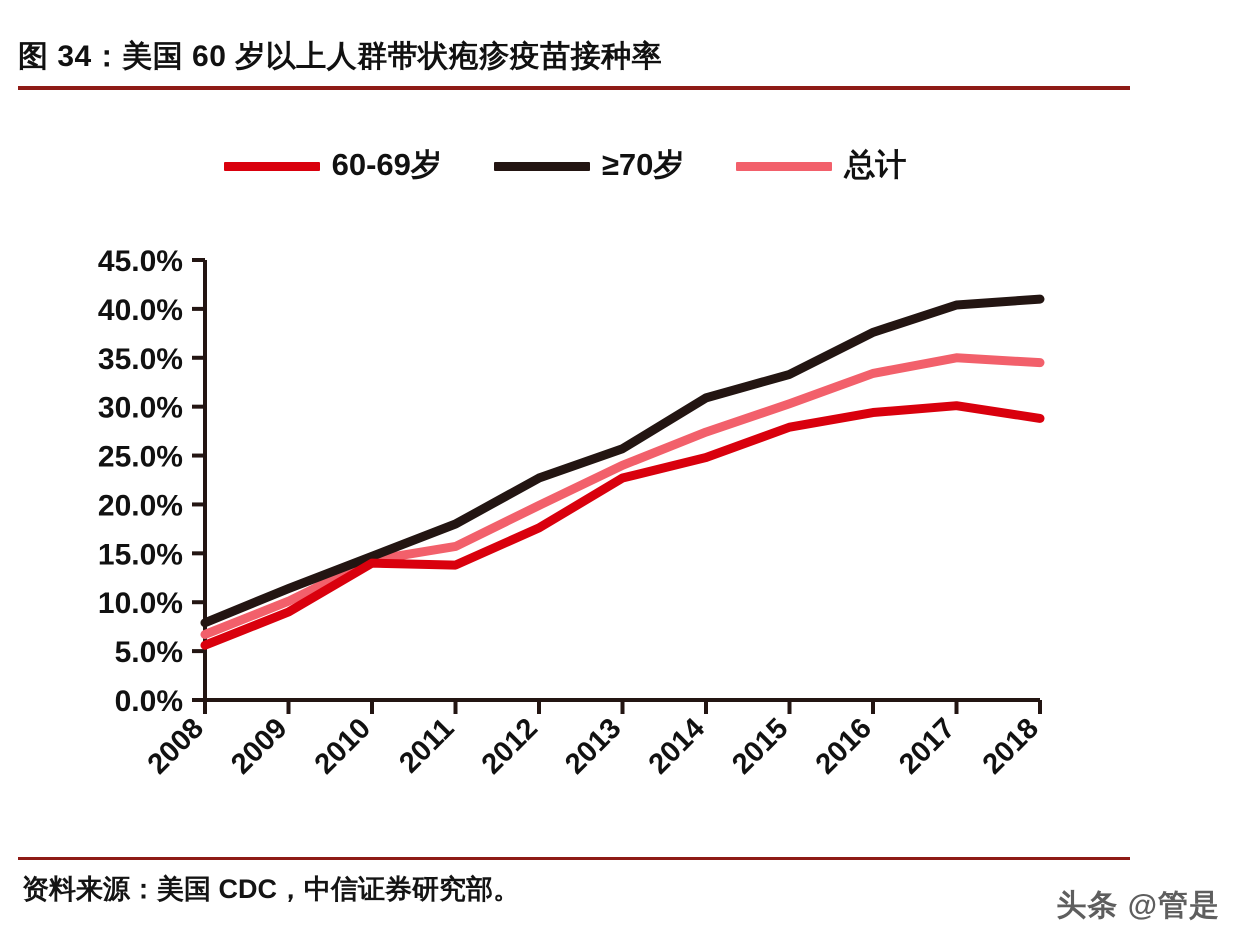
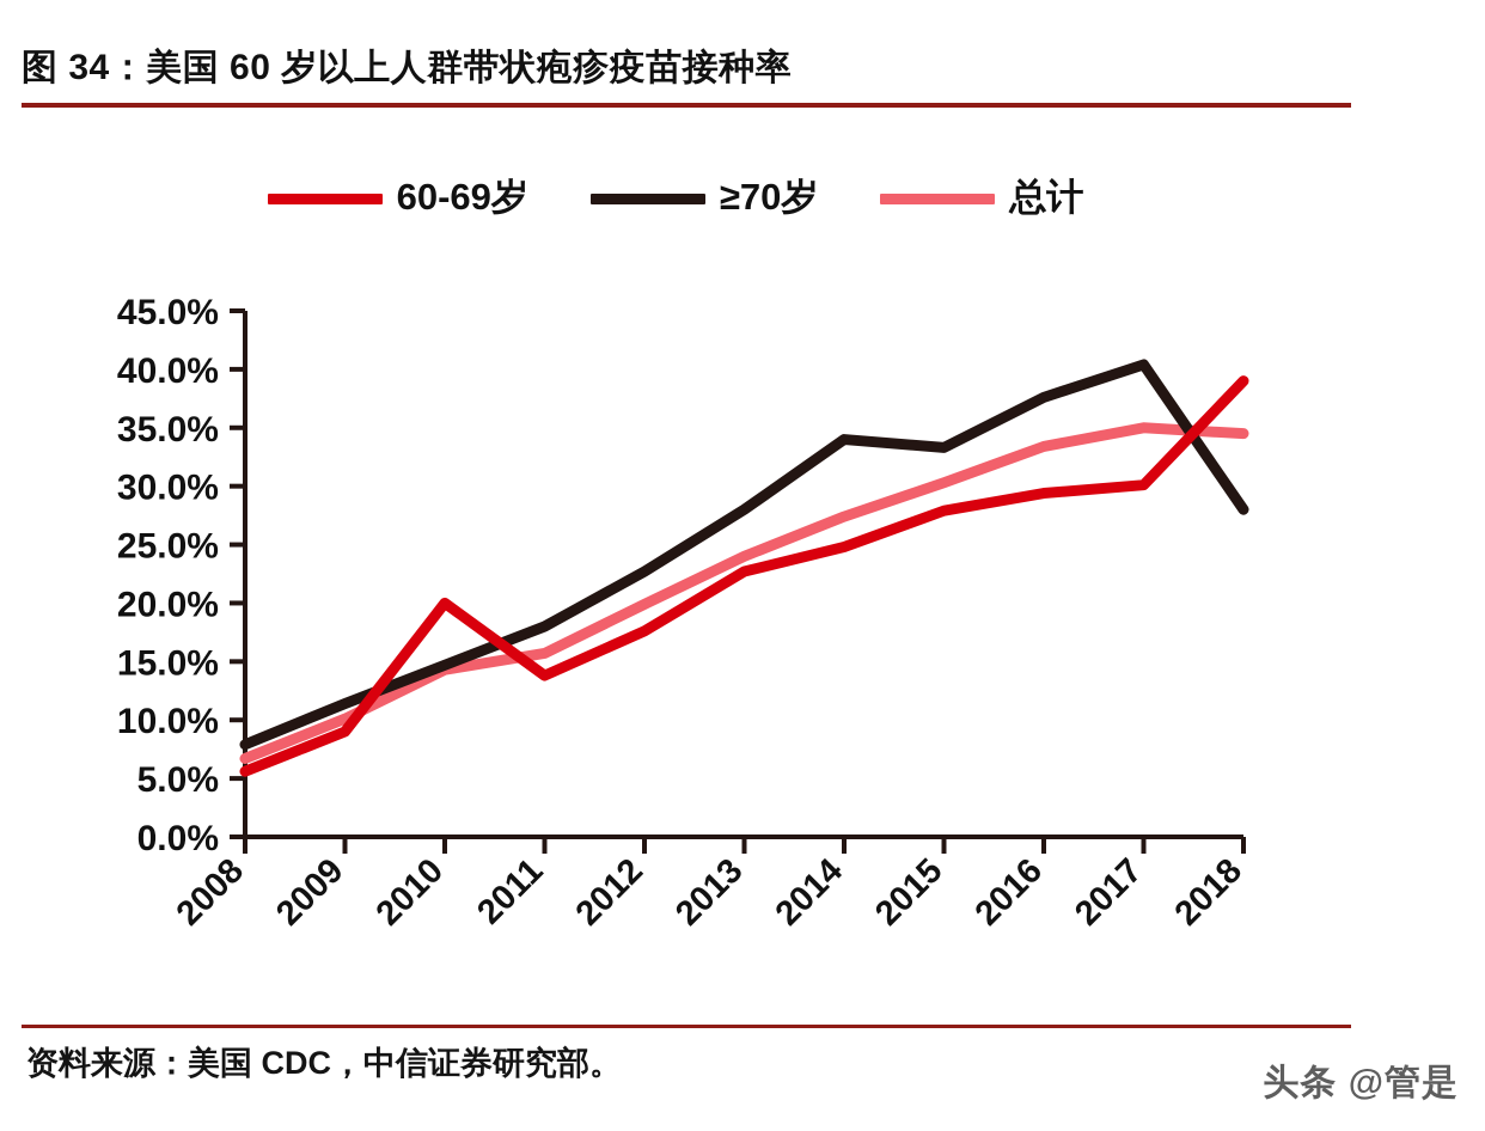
60-69岁/2010: 14% -> 20%
≥70岁/2013: 26% -> 28%
≥70岁/2014: 31% -> 34%
60-69岁/2018: 29% -> 39%
≥70岁/2018: 41% -> 28%
